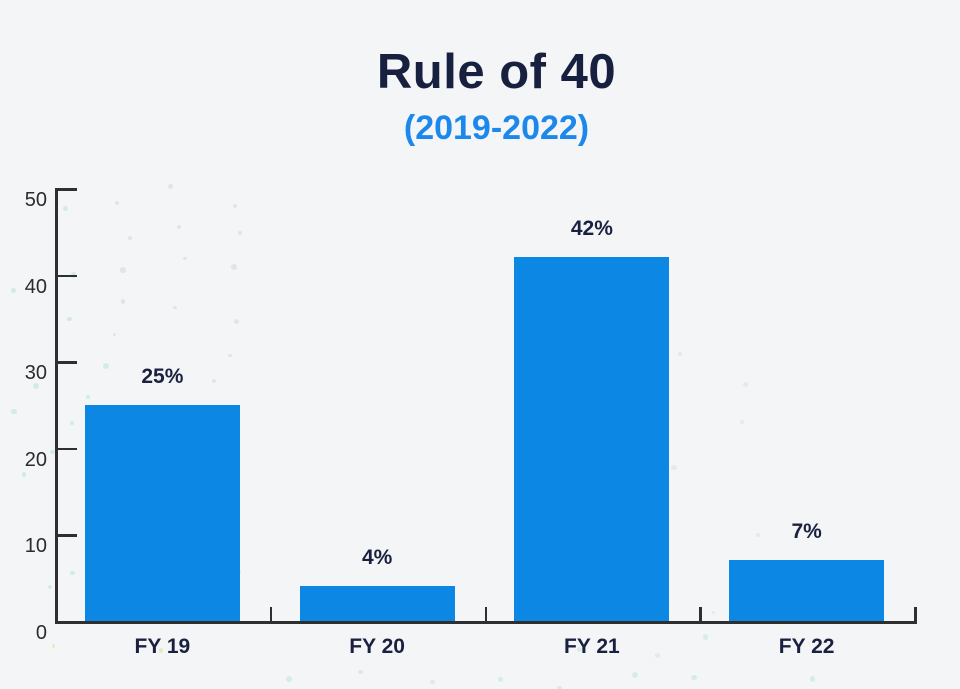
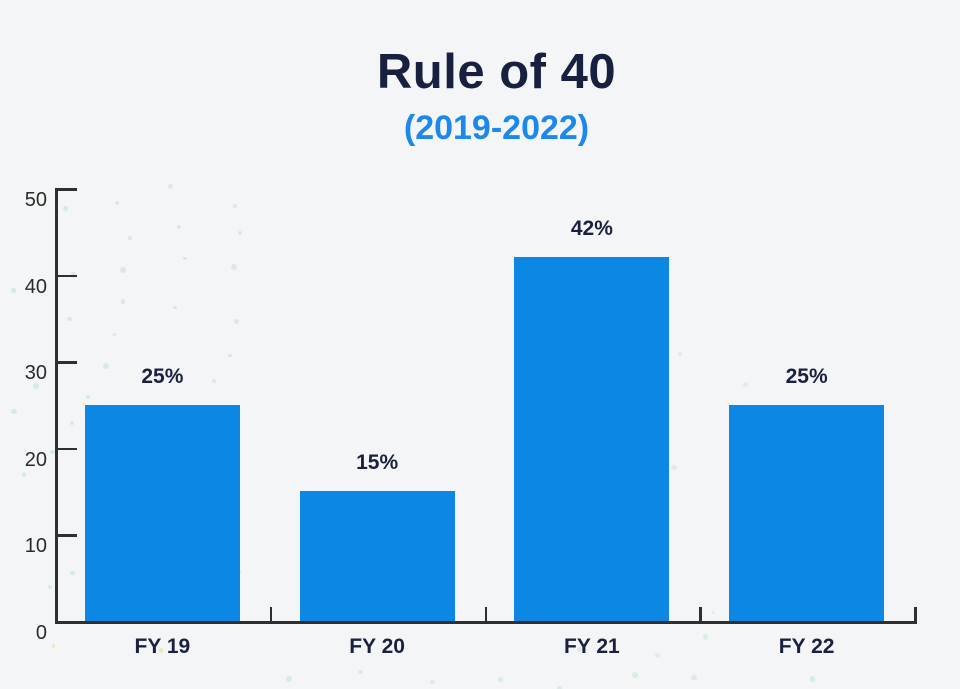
FY 20: 4% -> 15%
FY 22: 7% -> 25%
